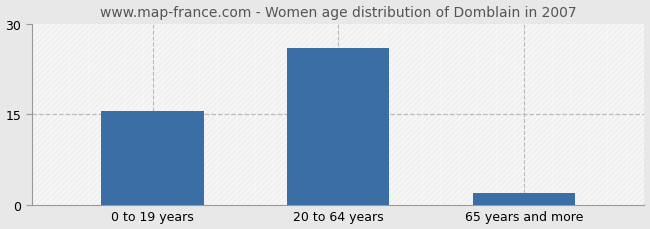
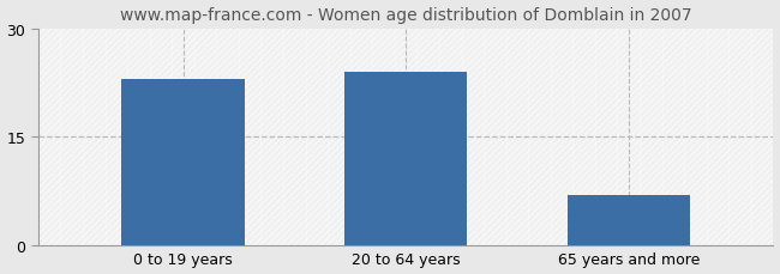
0 to 19 years: 15.5 -> 23.0
20 to 64 years: 26.0 -> 24.0
65 years and more: 2.0 -> 7.0
